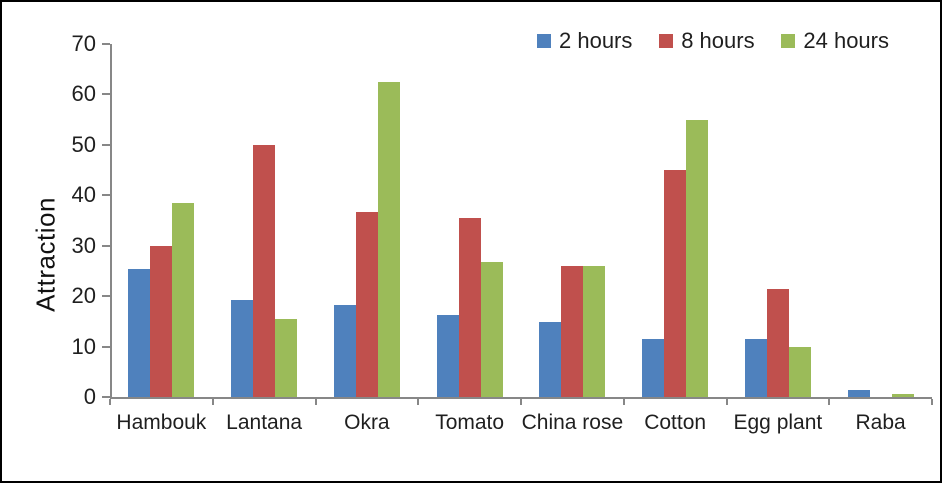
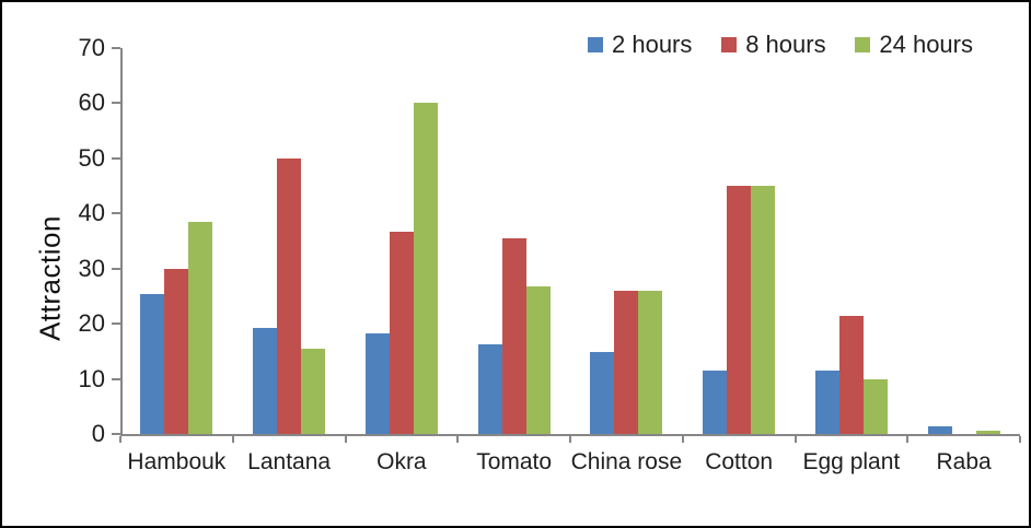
24 hours/Okra: 62 -> 60
24 hours/Cotton: 55 -> 45
